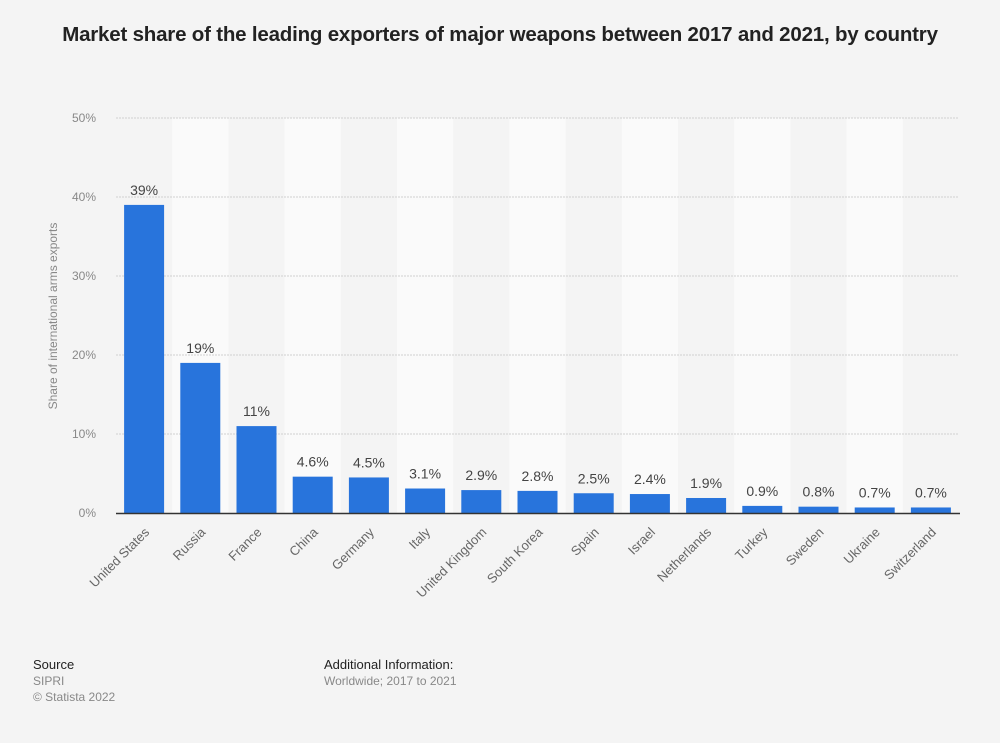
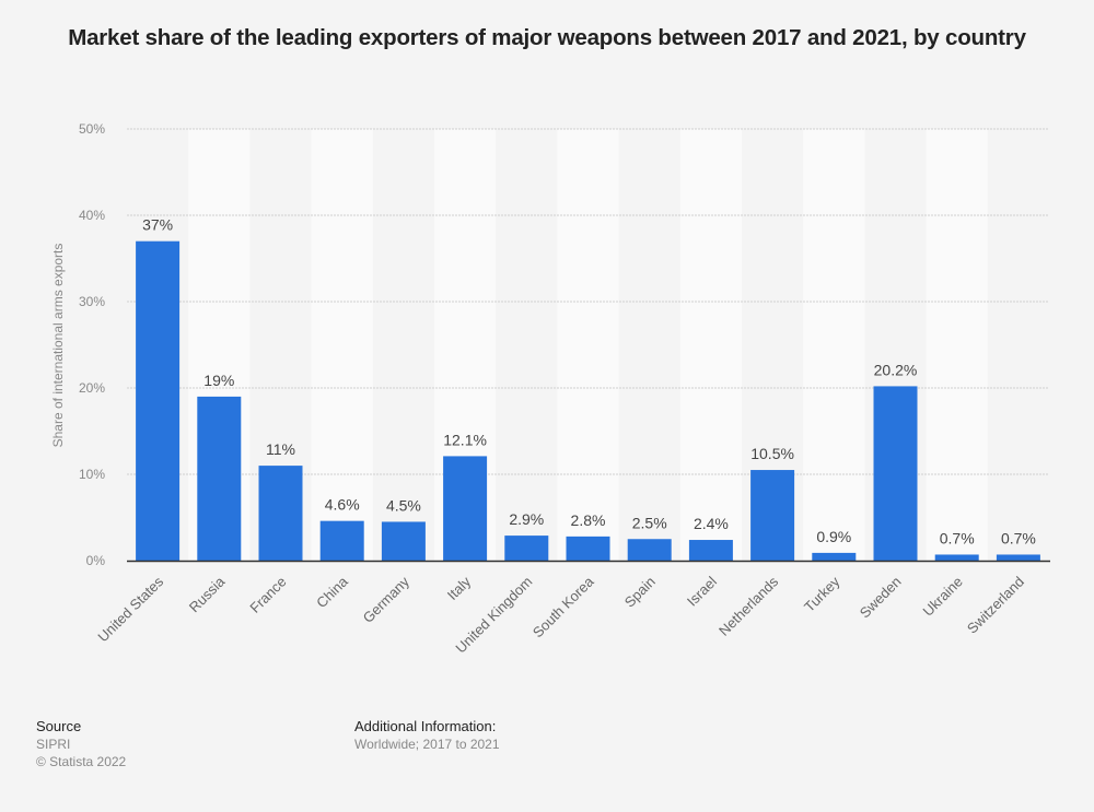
United States: 39% -> 37%
Italy: 3.1% -> 12.1%
Netherlands: 1.9% -> 10.5%
Sweden: 0.8% -> 20.2%
